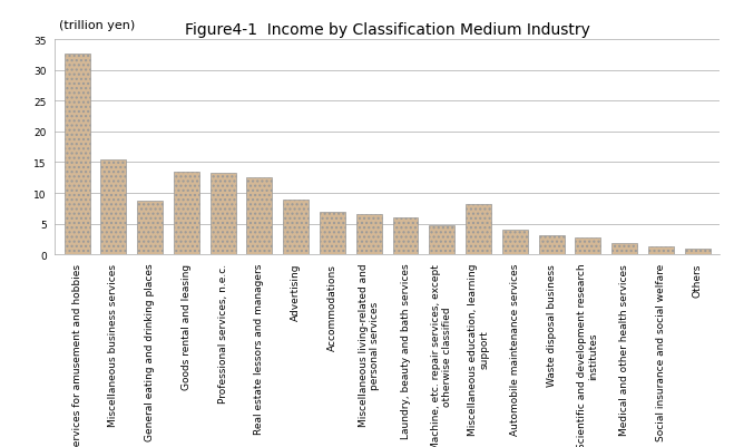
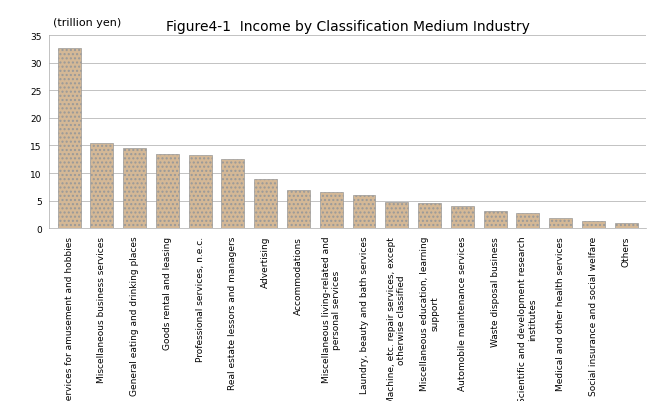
General eating and drinking places: 8.8 -> 14.5
Miscellaneous education, learning support: 8.2 -> 4.5
